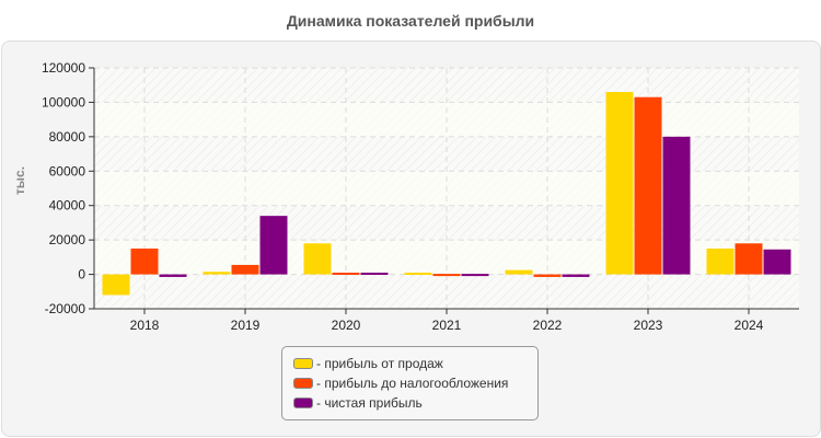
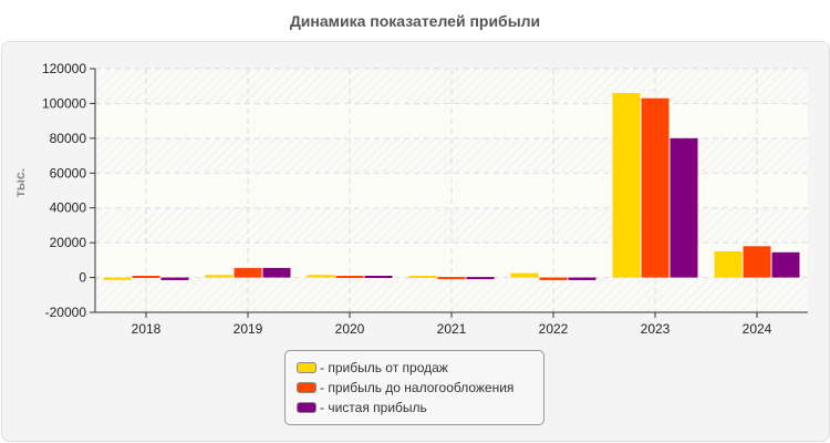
- прибыль от продаж/2018: -12000 -> -2000
- прибыль до налогообложения/2018: 15000 -> 1000
- чистая прибыль/2019: 34000 -> 6000
- прибыль от продаж/2020: 18000 -> 2000
